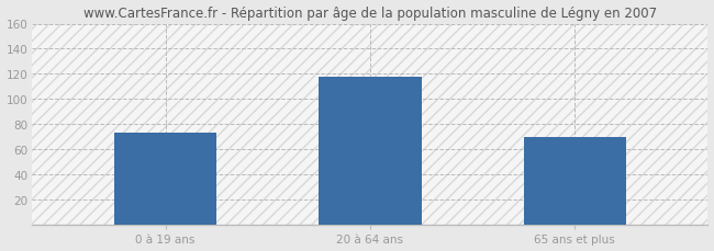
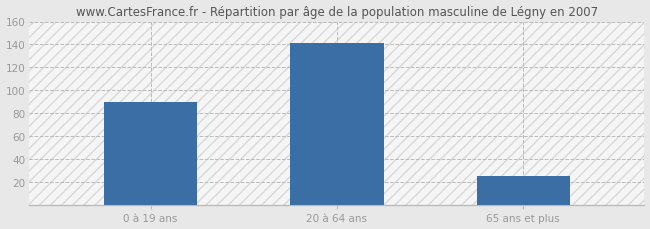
0 à 19 ans: 73 -> 90
20 à 64 ans: 118 -> 141
65 ans et plus: 70 -> 25
